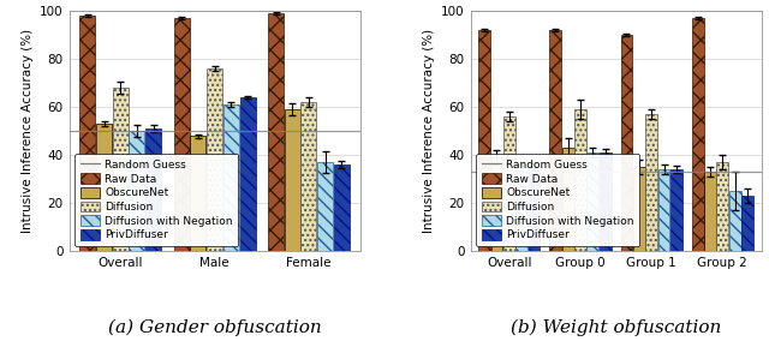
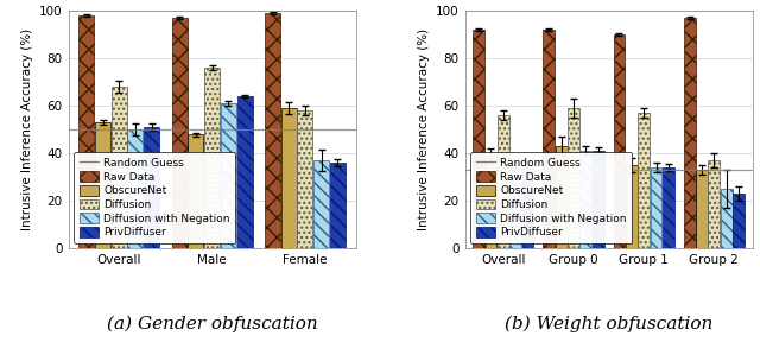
Diffusion/Female: 62 -> 58
